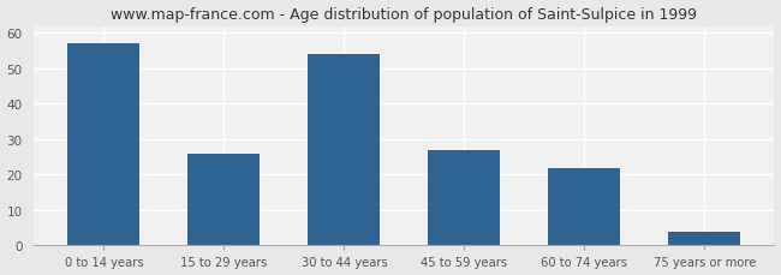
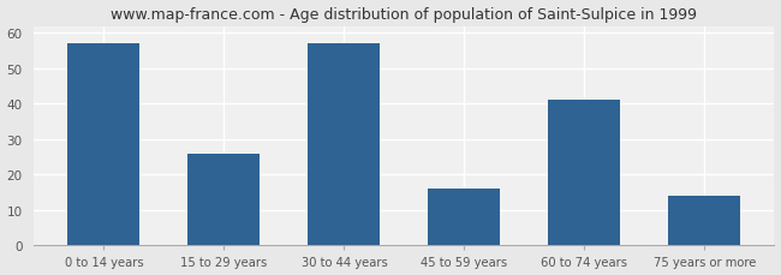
30 to 44 years: 54 -> 57
45 to 59 years: 27 -> 16
60 to 74 years: 22 -> 41
75 years or more: 4 -> 14
